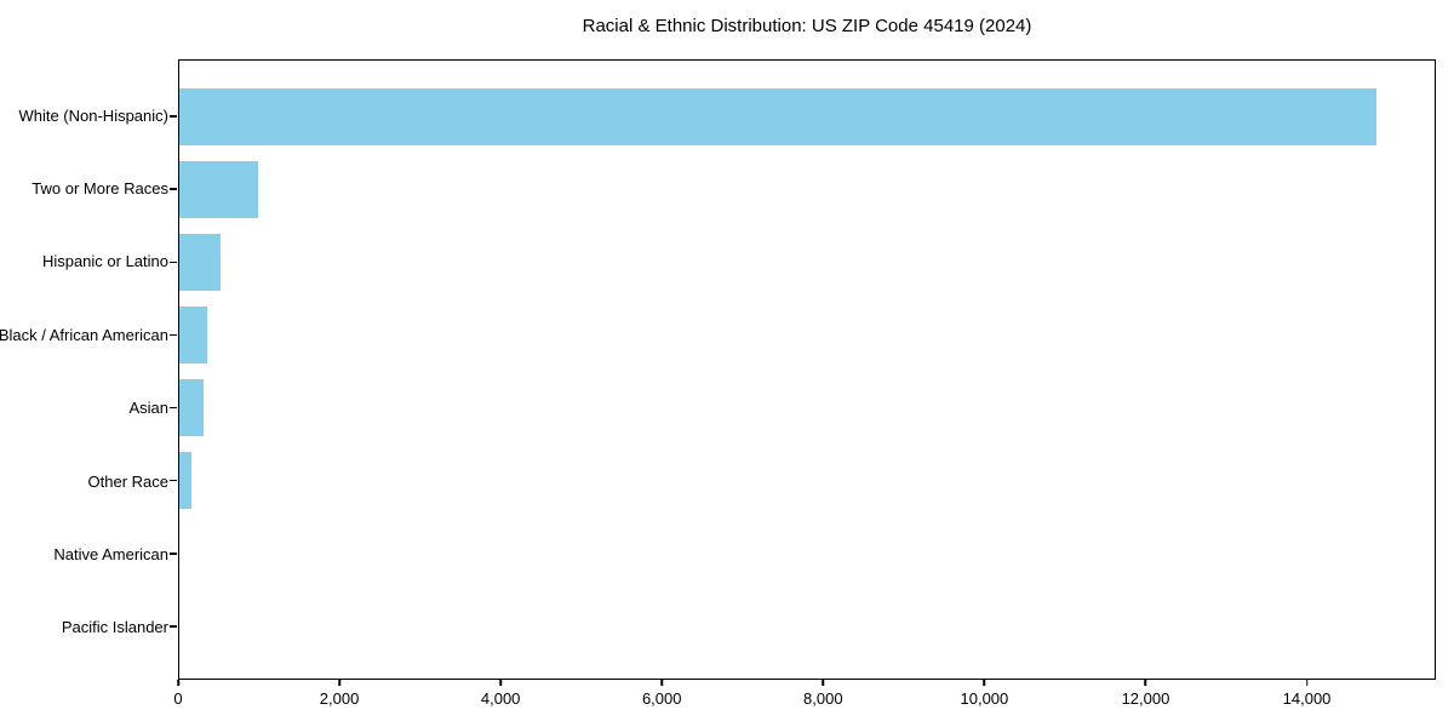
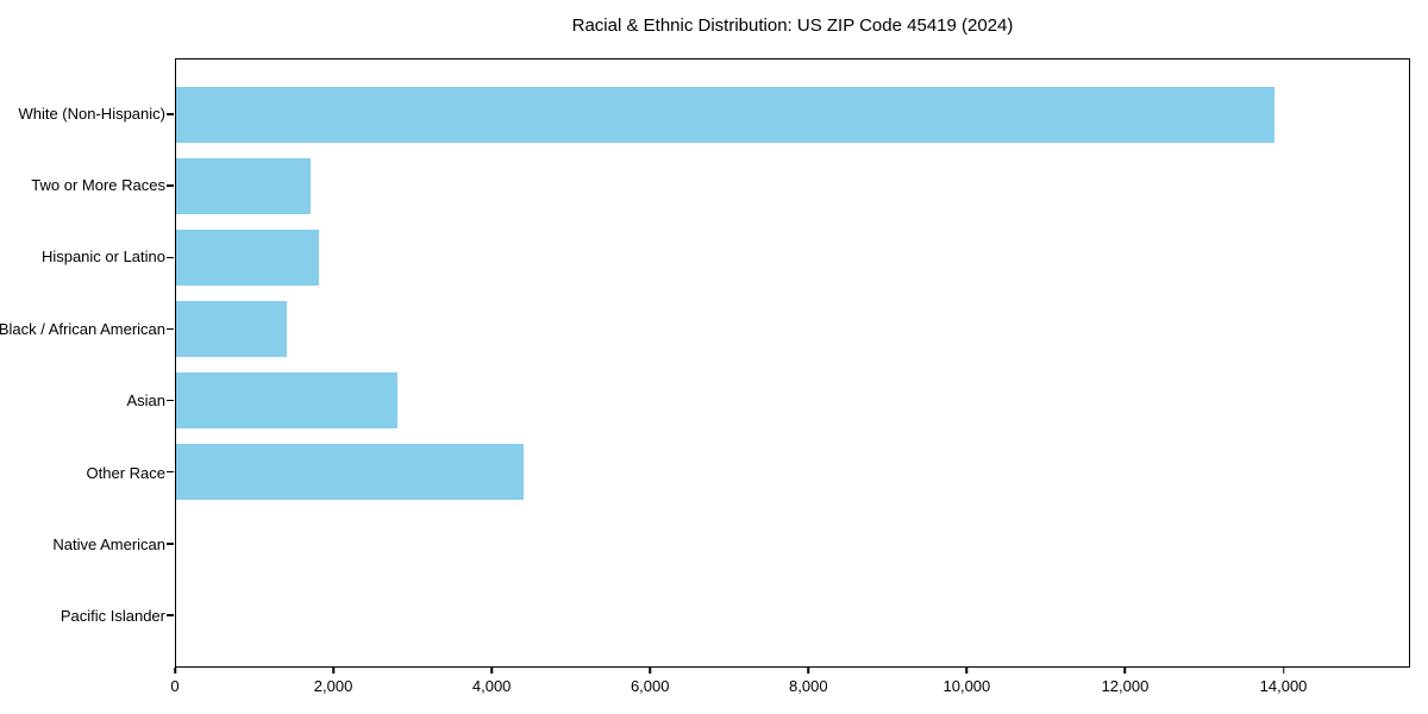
White (Non-Hispanic): 14900 -> 13900
Two or More Races: 1000 -> 1700
Hispanic or Latino: 500 -> 1800
Black / African American: 400 -> 1400
Asian: 300 -> 2800
Other Race: 200 -> 4400
